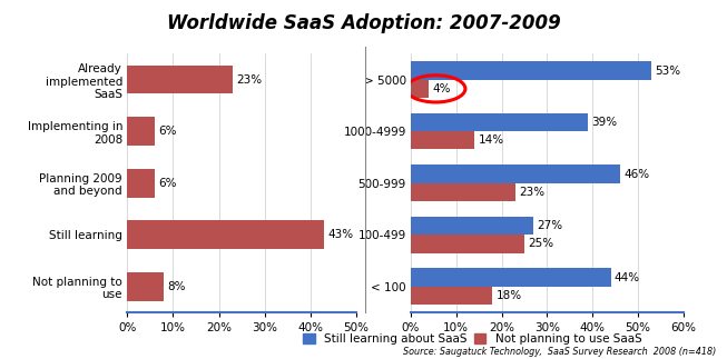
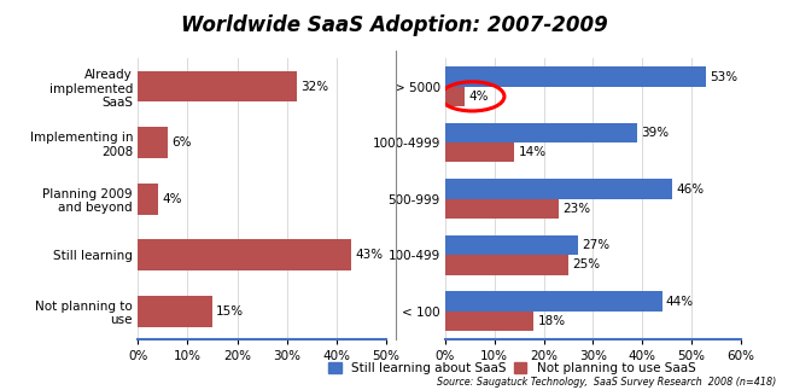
Already implemented SaaS: 23% -> 32%
Planning 2009 and beyond: 6% -> 4%
Not planning to use: 8% -> 15%
